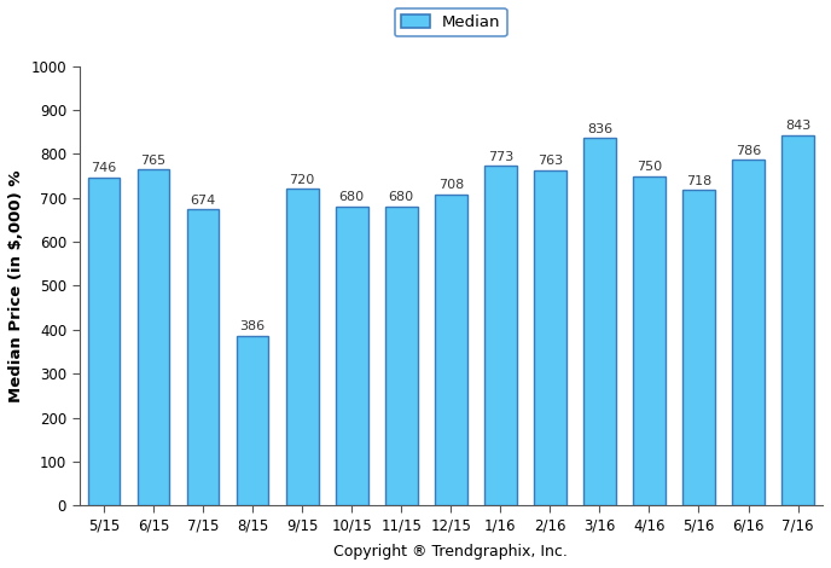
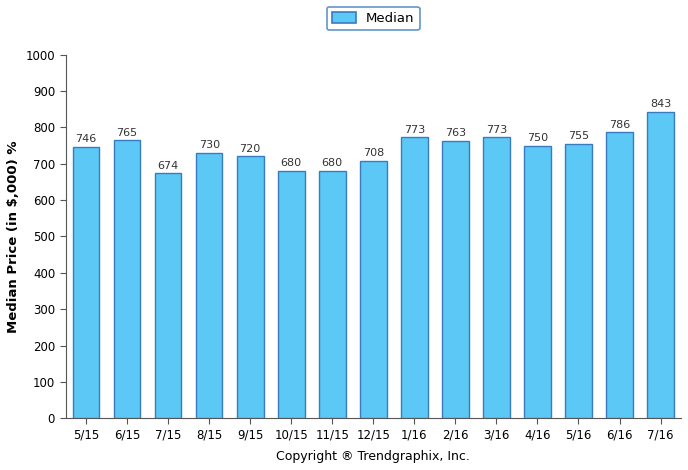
8/15: 386 -> 730
3/16: 836 -> 773
5/16: 718 -> 755
